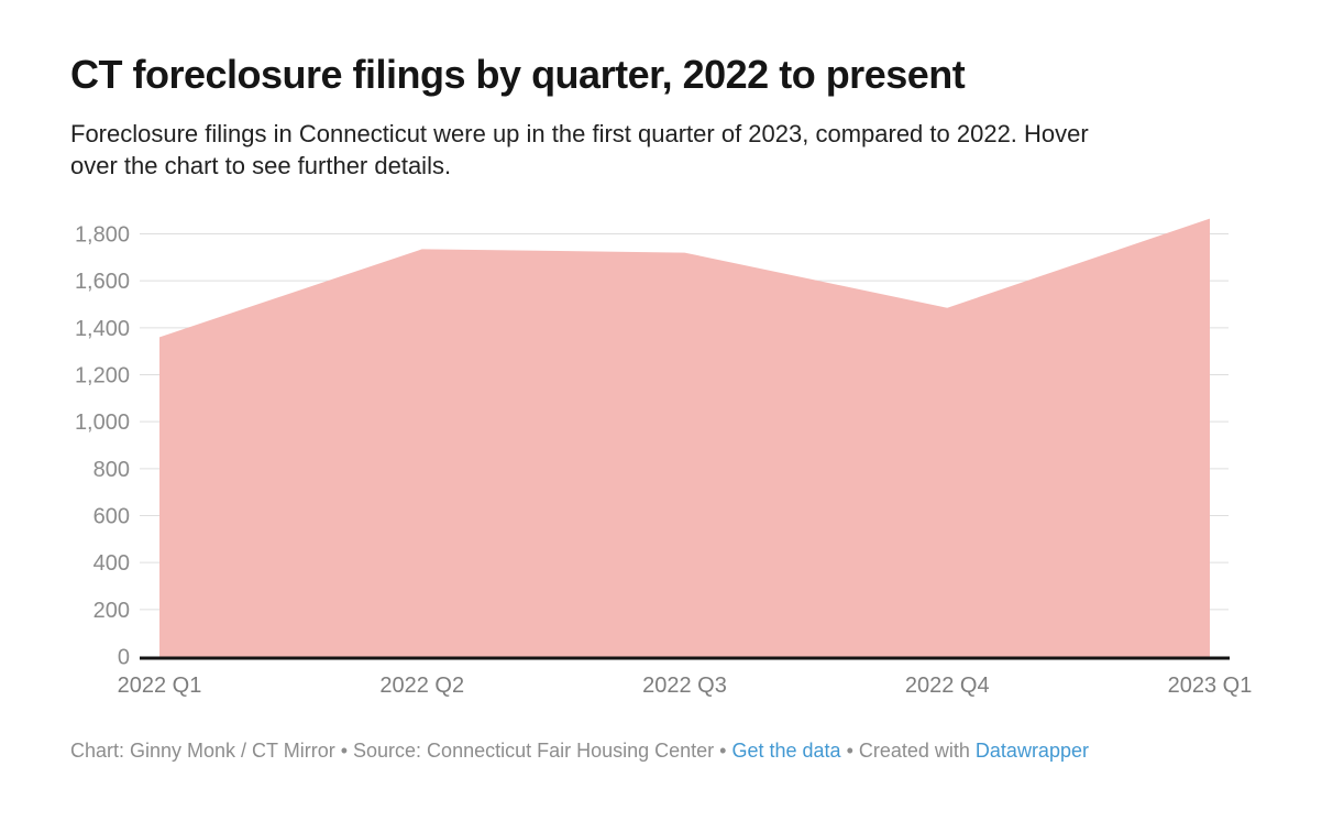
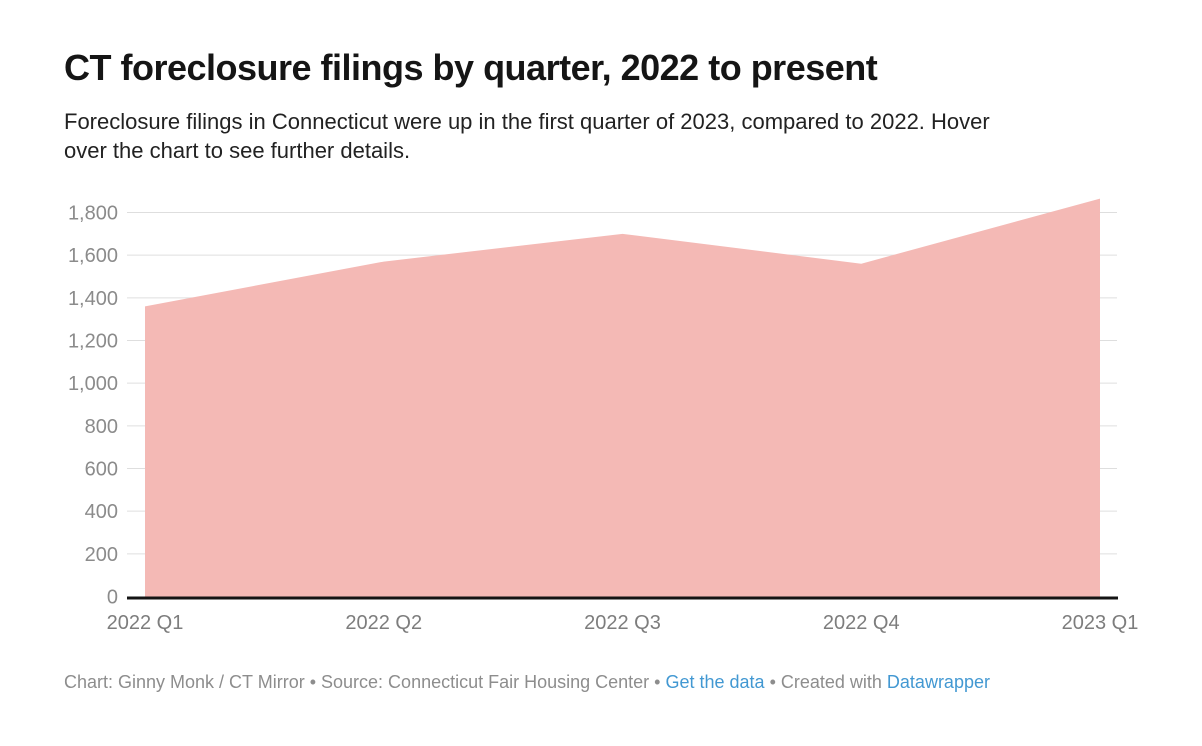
2022 Q2: 1740 -> 1570
2022 Q3: 1720 -> 1700
2022 Q4: 1480 -> 1560
